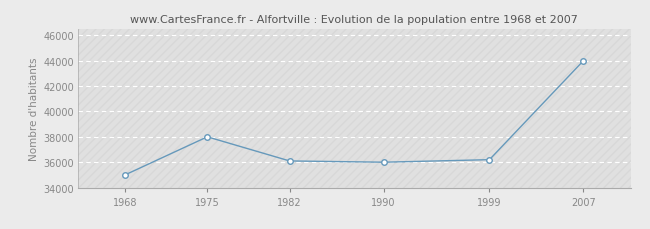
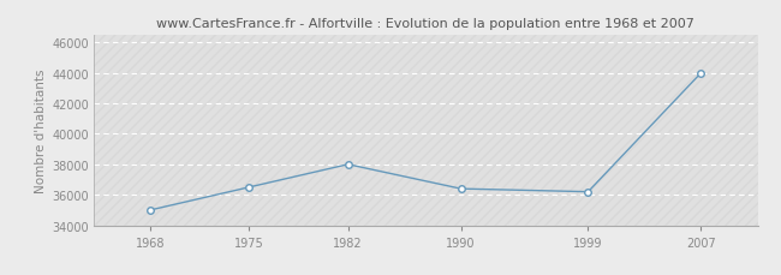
1975: 38000 -> 36500
1982: 36100 -> 38000
1990: 36000 -> 36400
